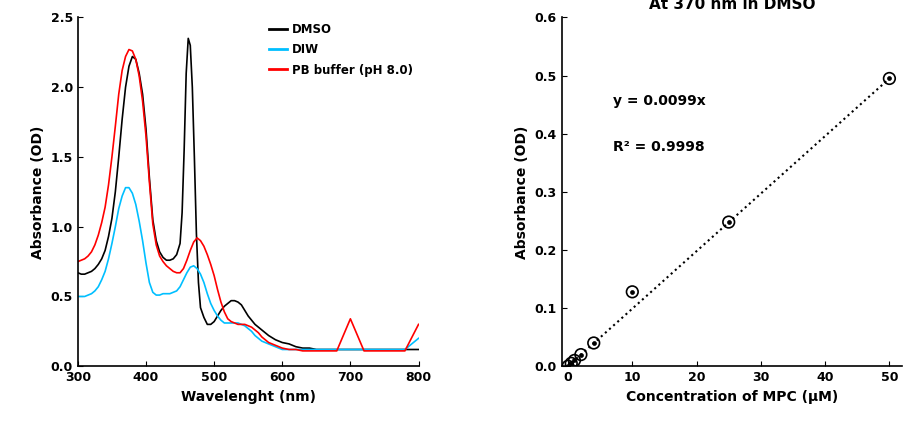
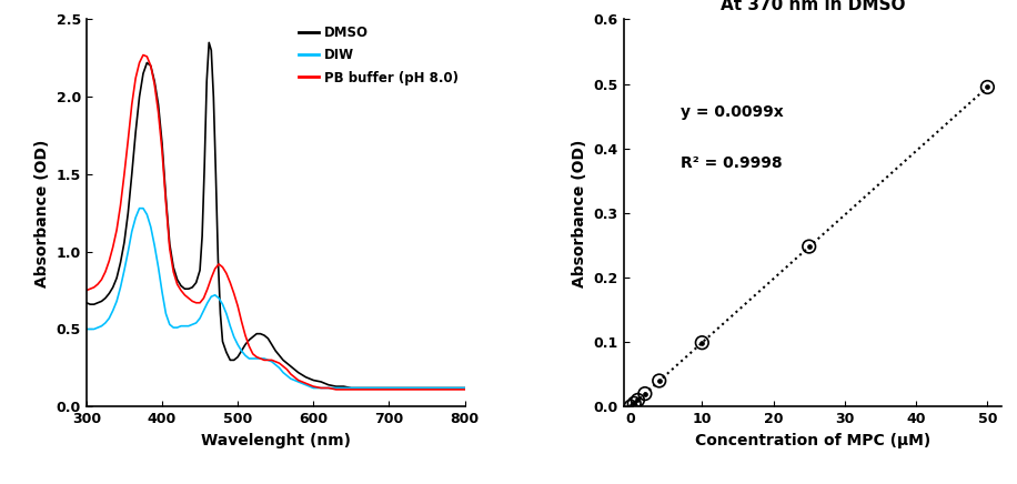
PB buffer (pH 8.0)/700: 0.34 -> 0.11
DIW/800: 0.20 -> 0.12
PB buffer (pH 8.0)/800: 0.30 -> 0.11
10: 0.128 -> 0.099
